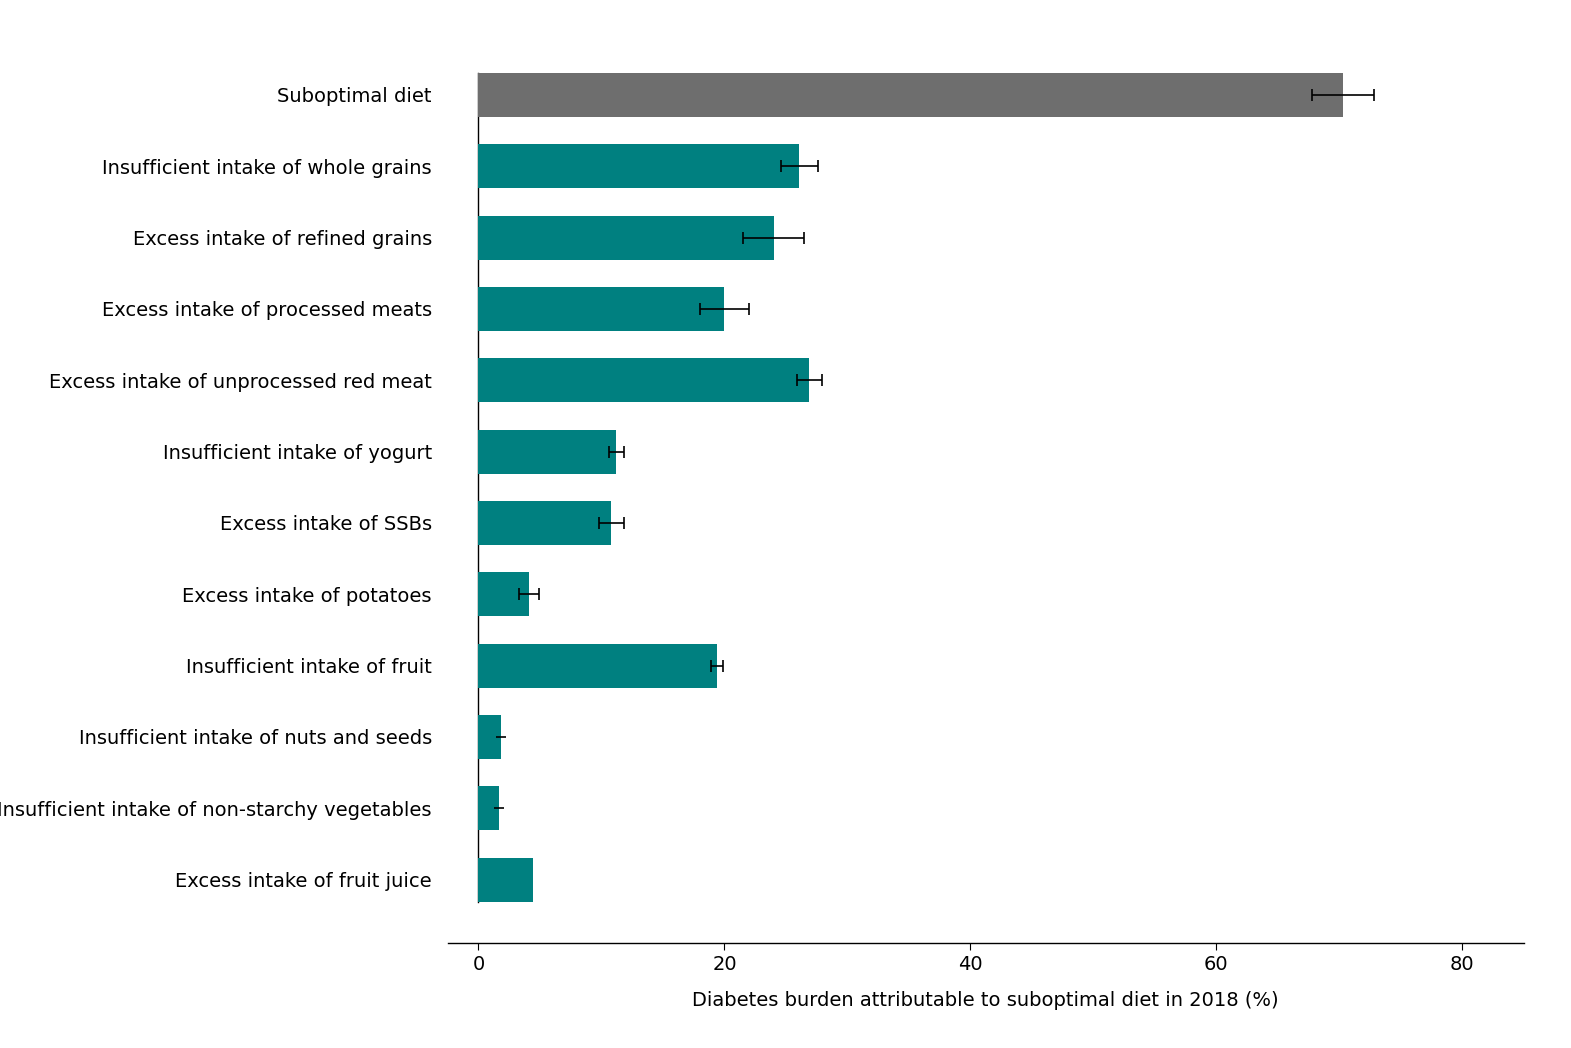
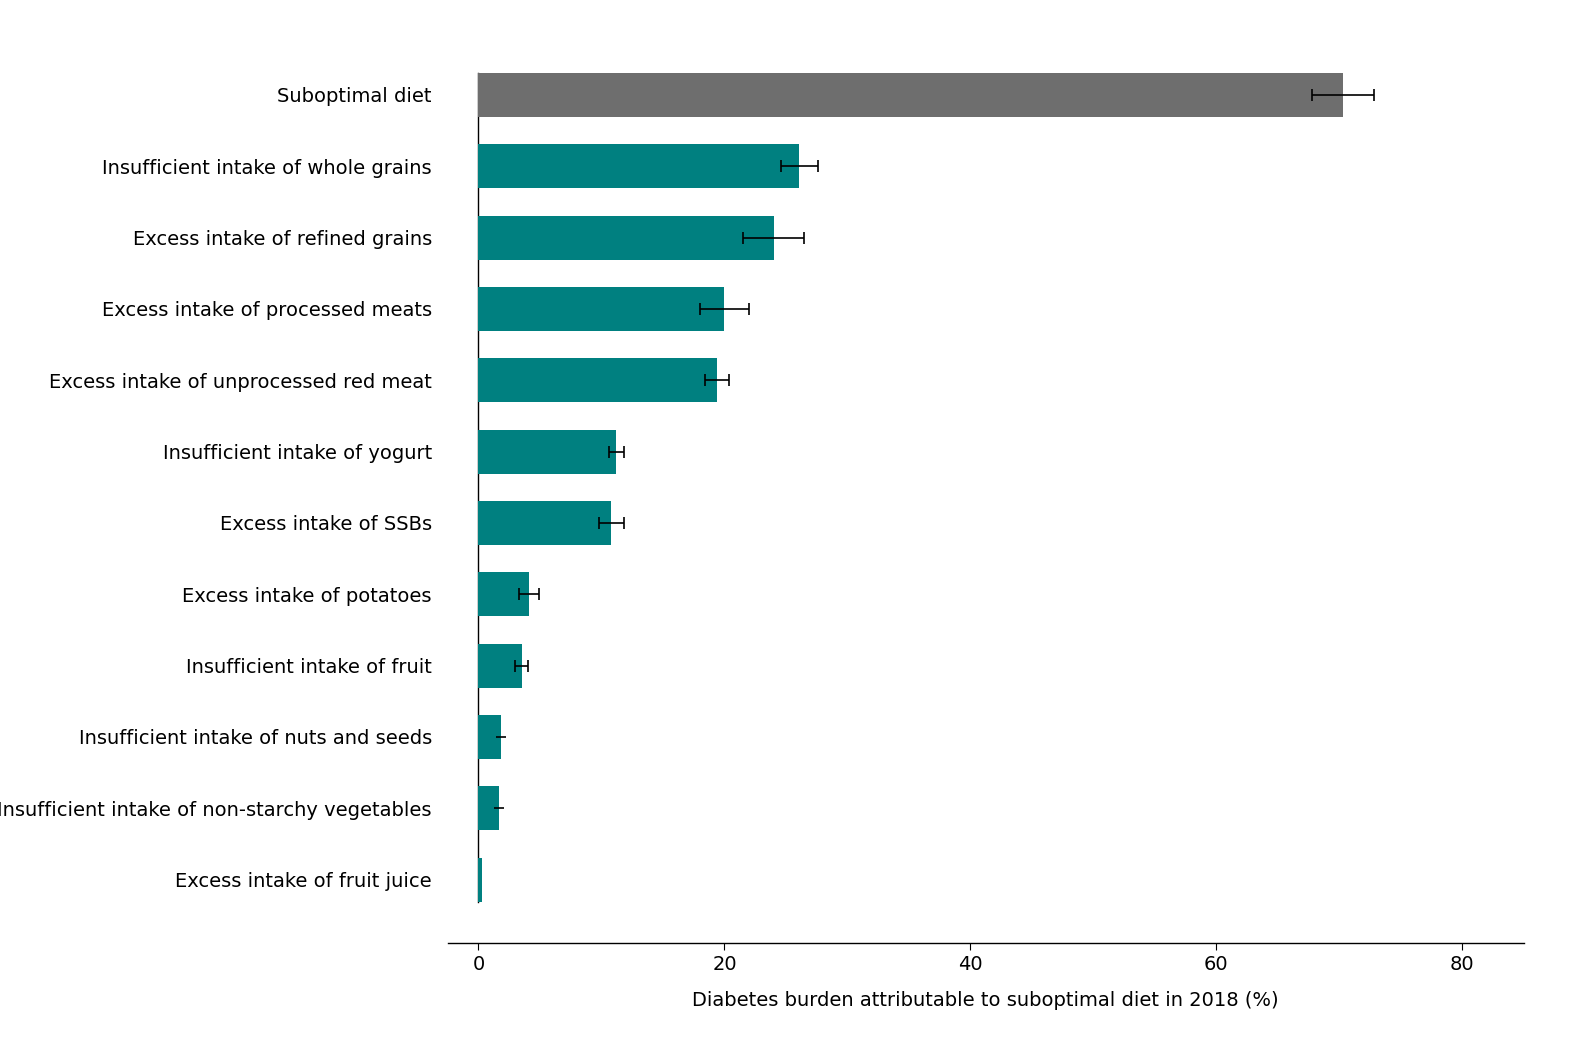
Excess intake of unprocessed red meat: 26.9 -> 19.4
Insufficient intake of fruit: 19.4 -> 3.5
Excess intake of fruit juice: 4.4 -> 0.3
